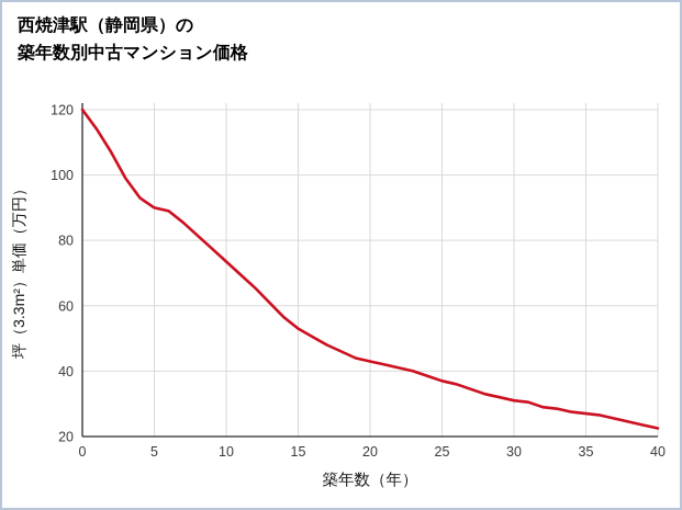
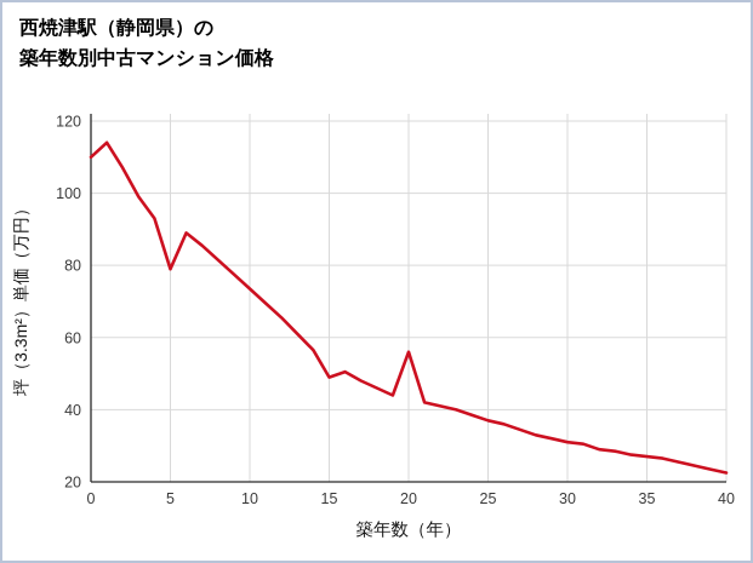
0: 120 -> 110
5: 90 -> 79
15: 53 -> 49
20: 43 -> 56
